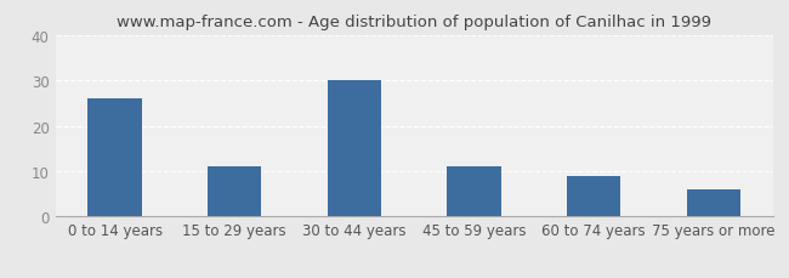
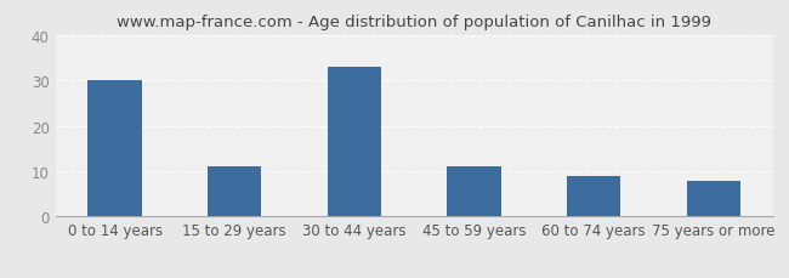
0 to 14 years: 26 -> 30
30 to 44 years: 30 -> 33
75 years or more: 6 -> 8
